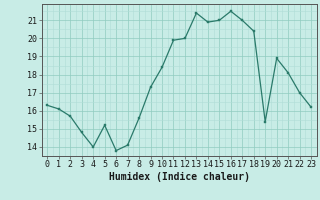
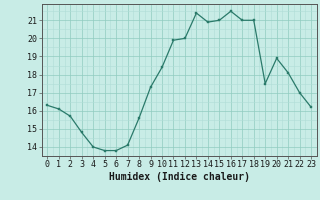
5: 15.2 -> 13.8
18: 20.4 -> 21.0
19: 15.4 -> 17.5
